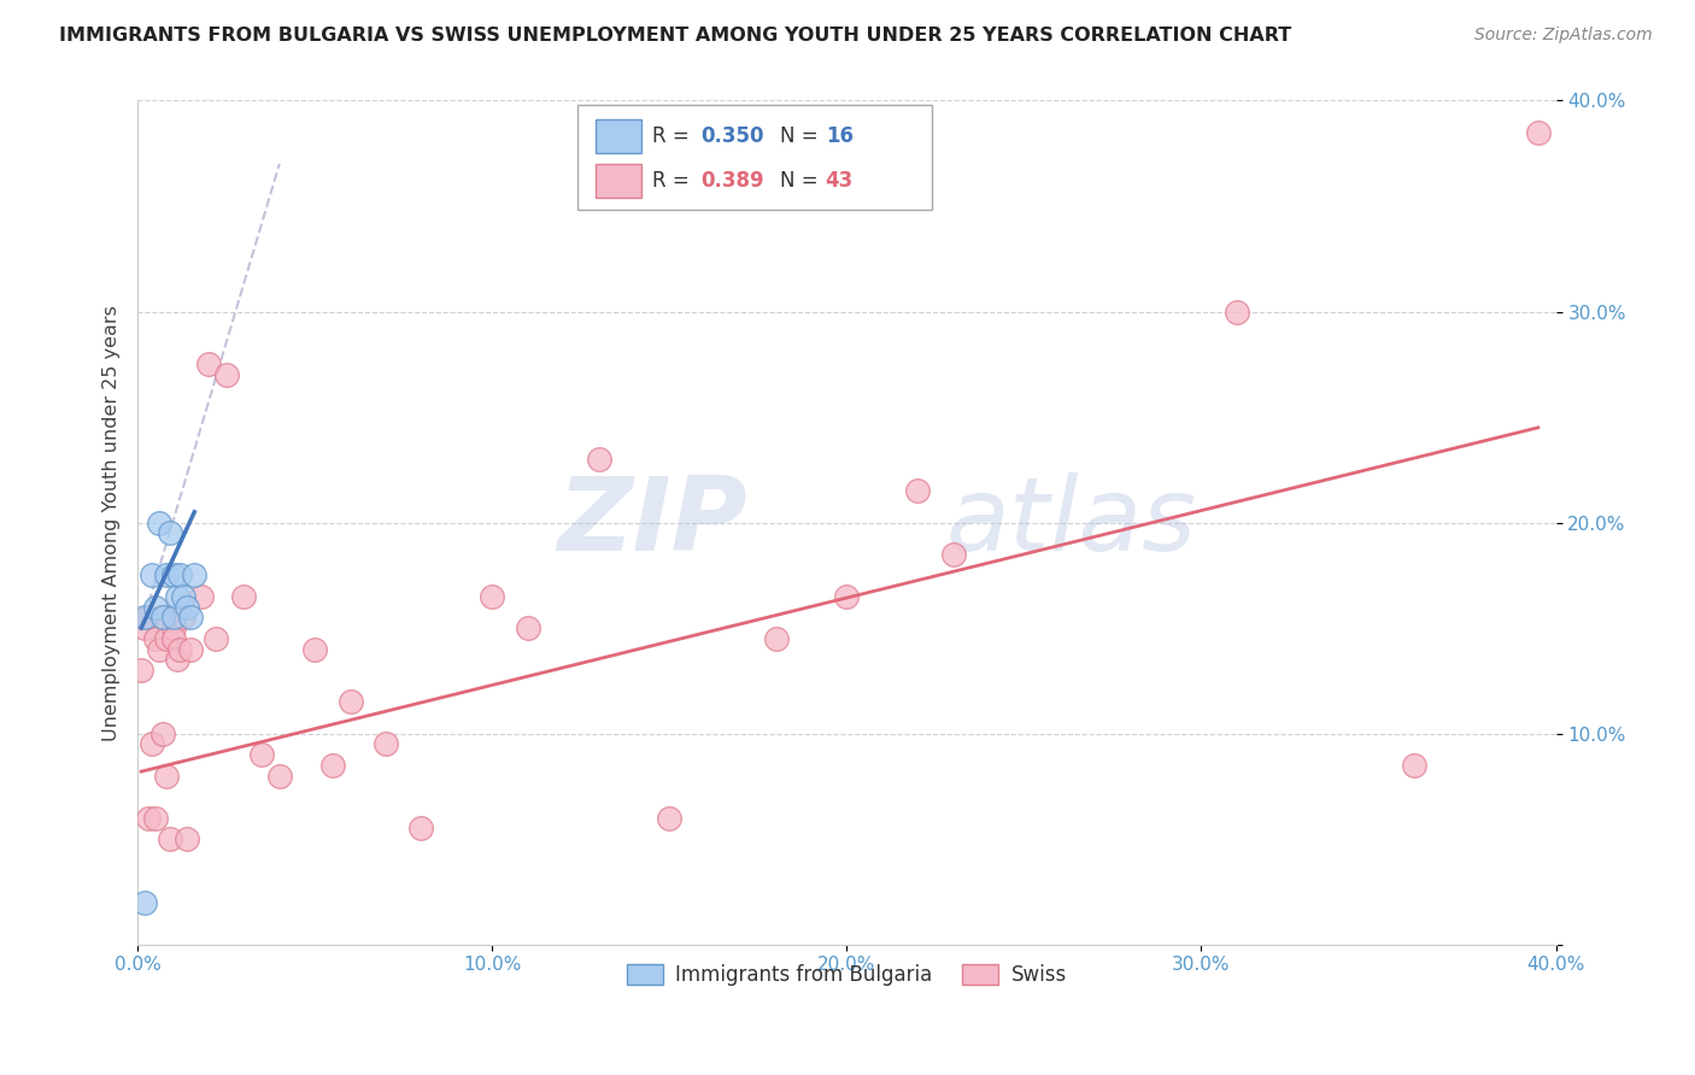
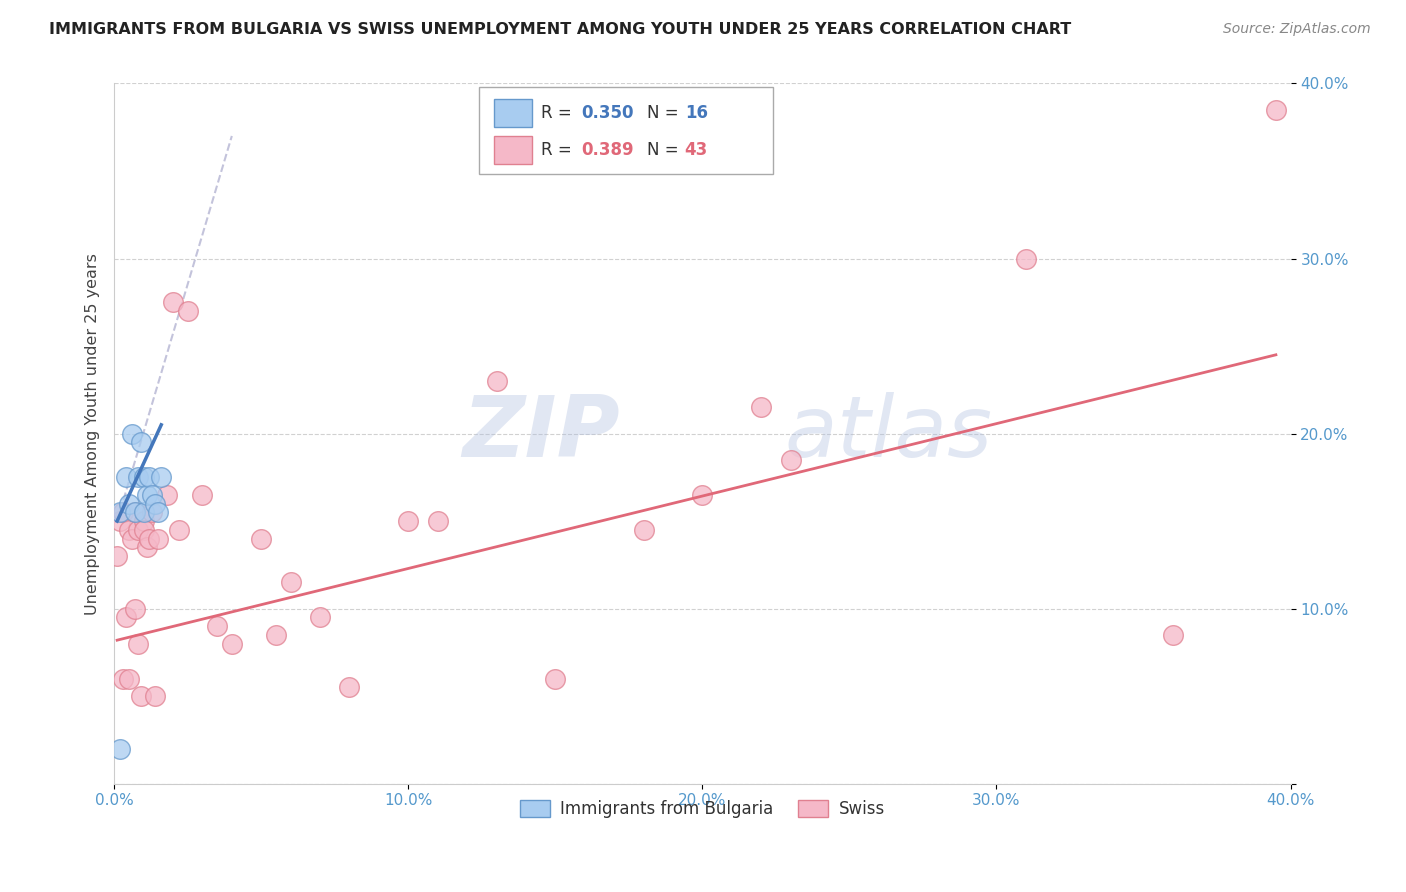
Swiss/10.0%: 16.5% -> 15.0%
